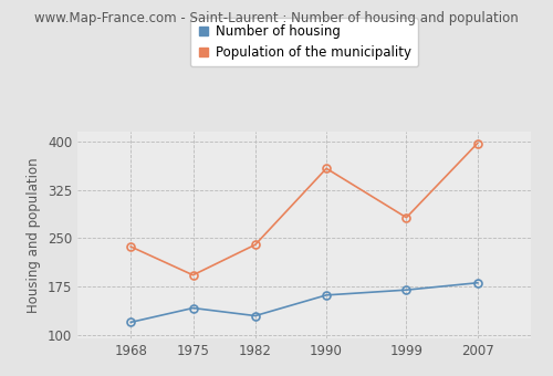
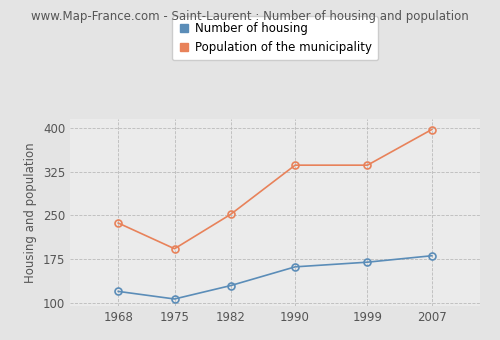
Number of housing/1975: 142 -> 107
Population of the municipality/1982: 240 -> 252
Population of the municipality/1990: 358 -> 336
Population of the municipality/1999: 282 -> 336
